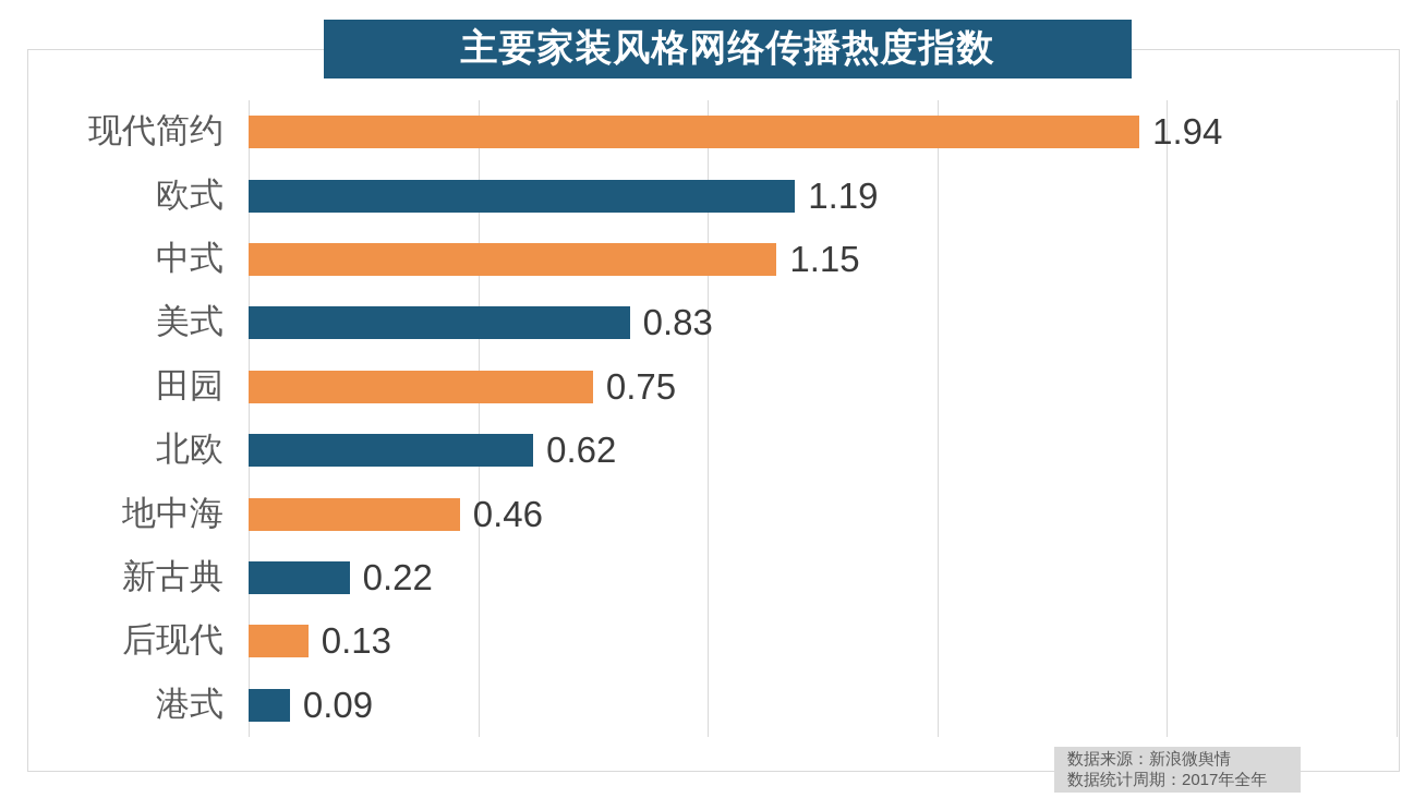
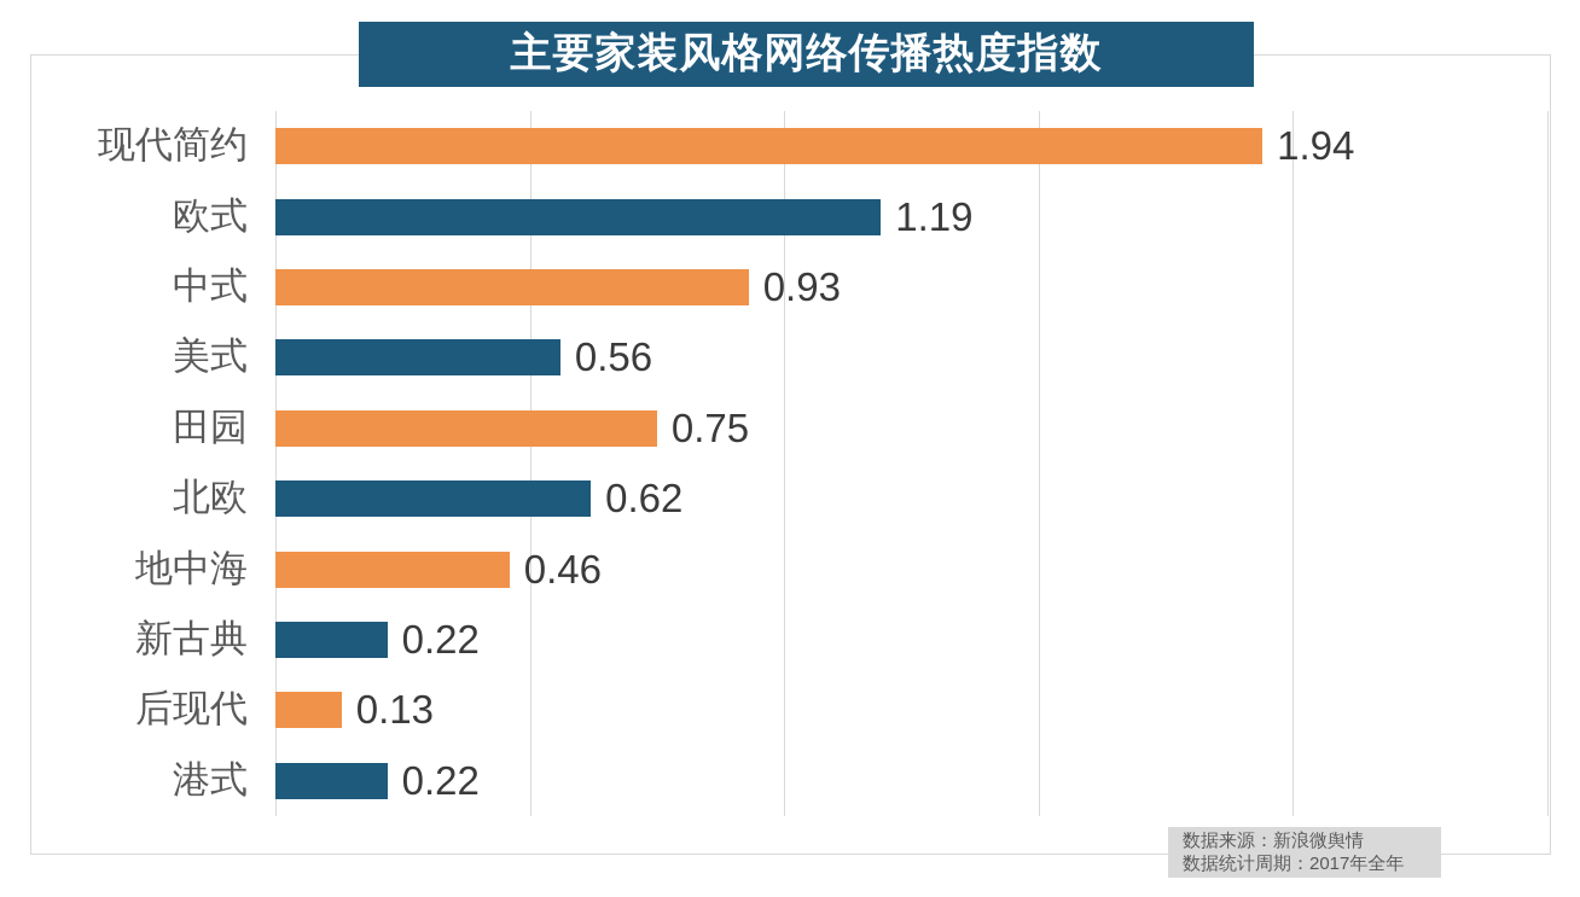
中式: 1.15 -> 0.93
美式: 0.83 -> 0.56
港式: 0.09 -> 0.22
